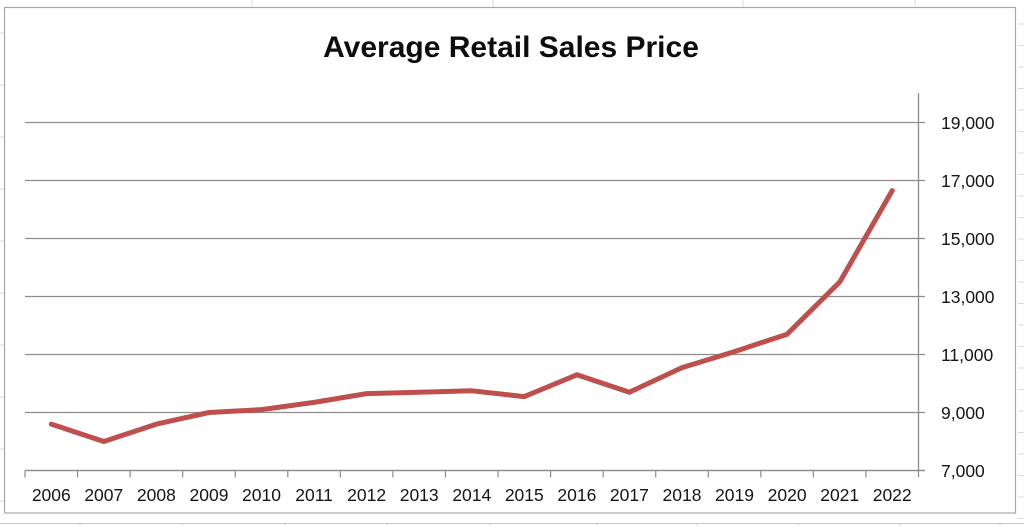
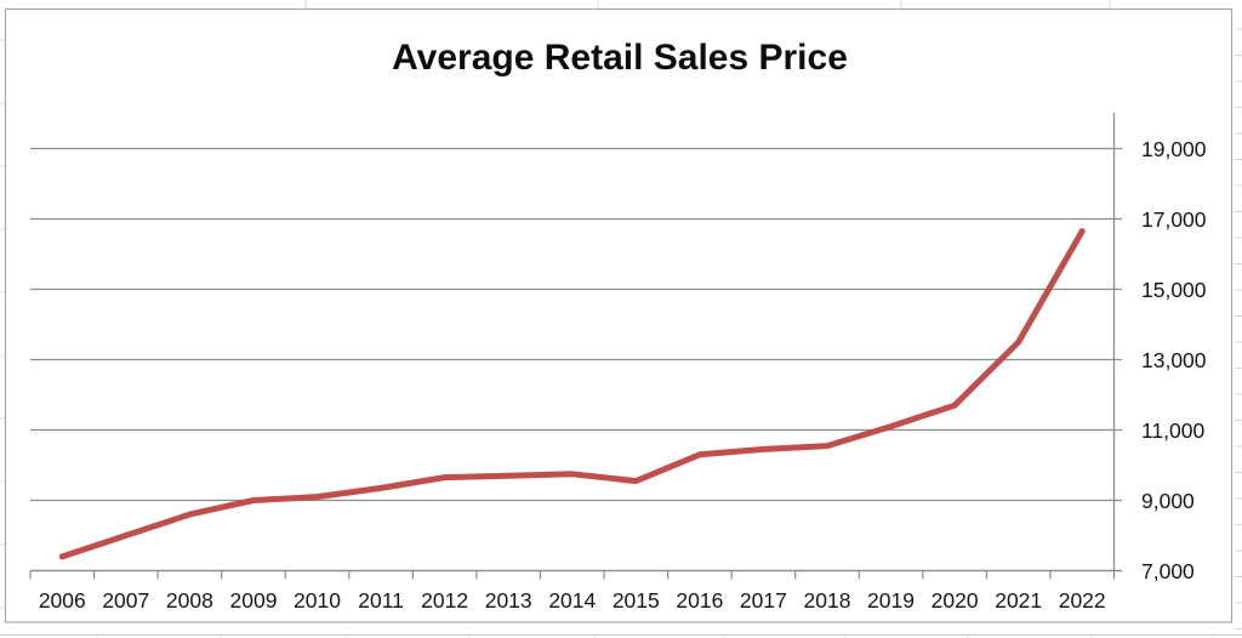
2006: 8600 -> 7400
2017: 9700 -> 10400
